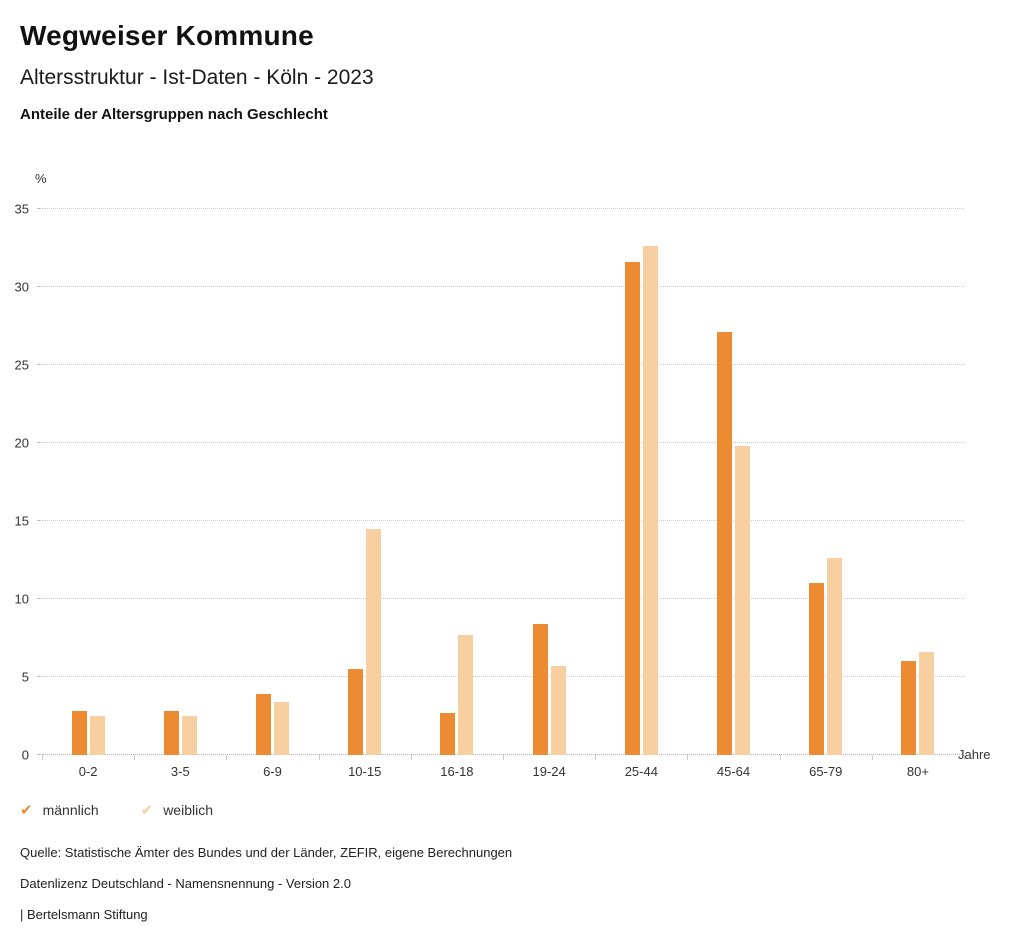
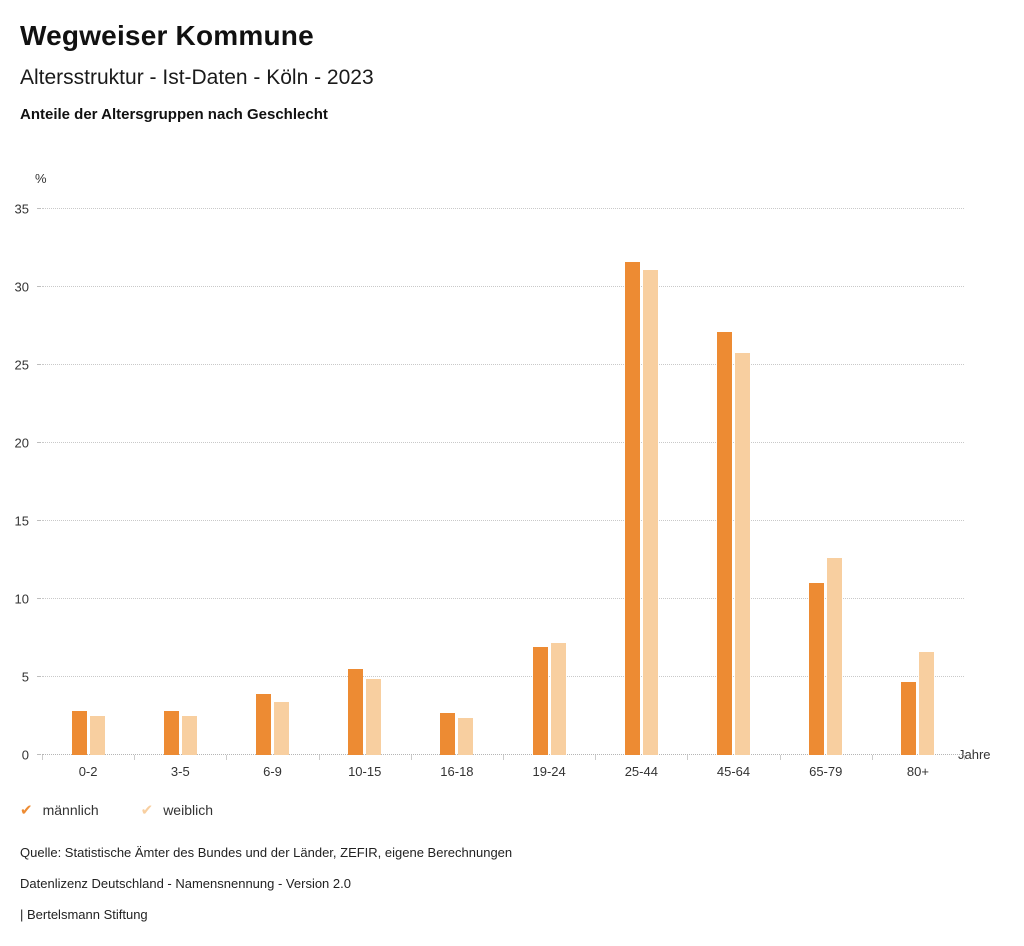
weiblich/10-15: 14.5 -> 4.9
weiblich/16-18: 7.7 -> 2.4
männlich/19-24: 8.4 -> 6.9
weiblich/19-24: 5.7 -> 7.2
weiblich/25-44: 32.6 -> 31.1
weiblich/45-64: 19.8 -> 25.8
männlich/80+: 6.0 -> 4.7
